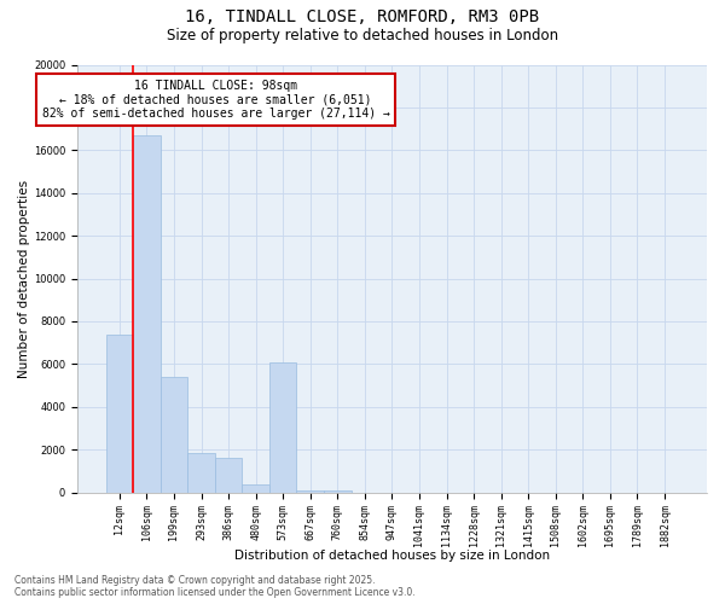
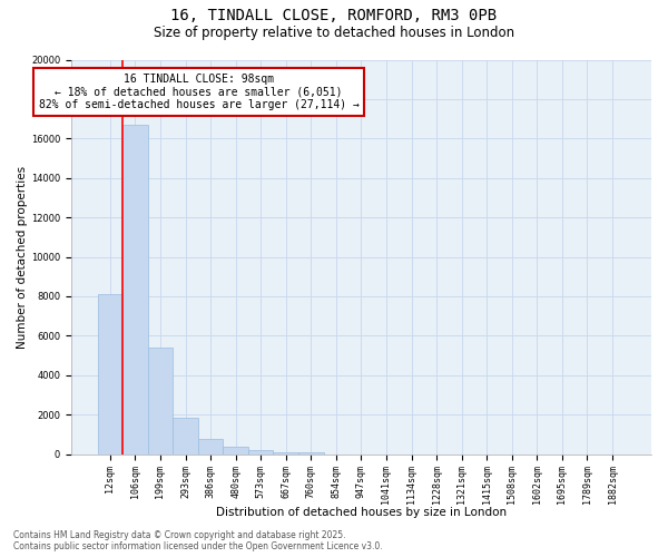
12sqm: 7400 -> 8100
386sqm: 1600 -> 800
573sqm: 6100 -> 200
